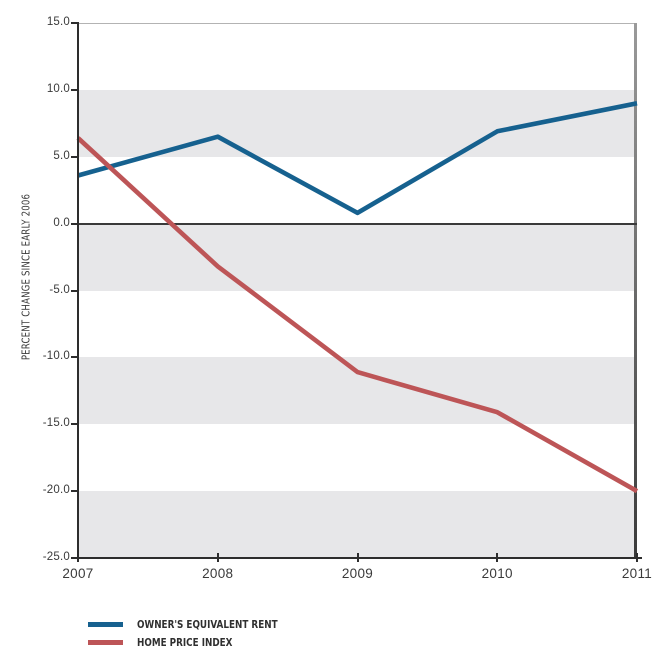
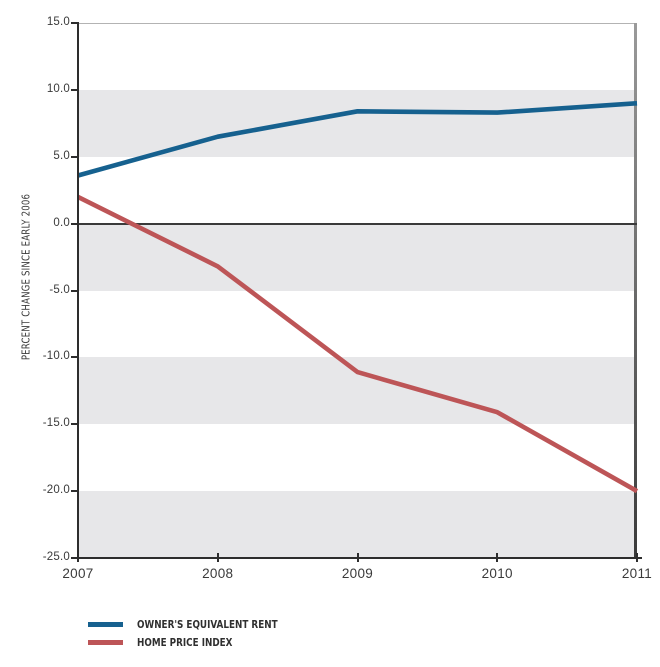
HOME PRICE INDEX/2007: 6.4 -> 2.0
OWNER'S EQUIVALENT RENT/2009: 0.8 -> 8.4
OWNER'S EQUIVALENT RENT/2010: 6.9 -> 8.3
